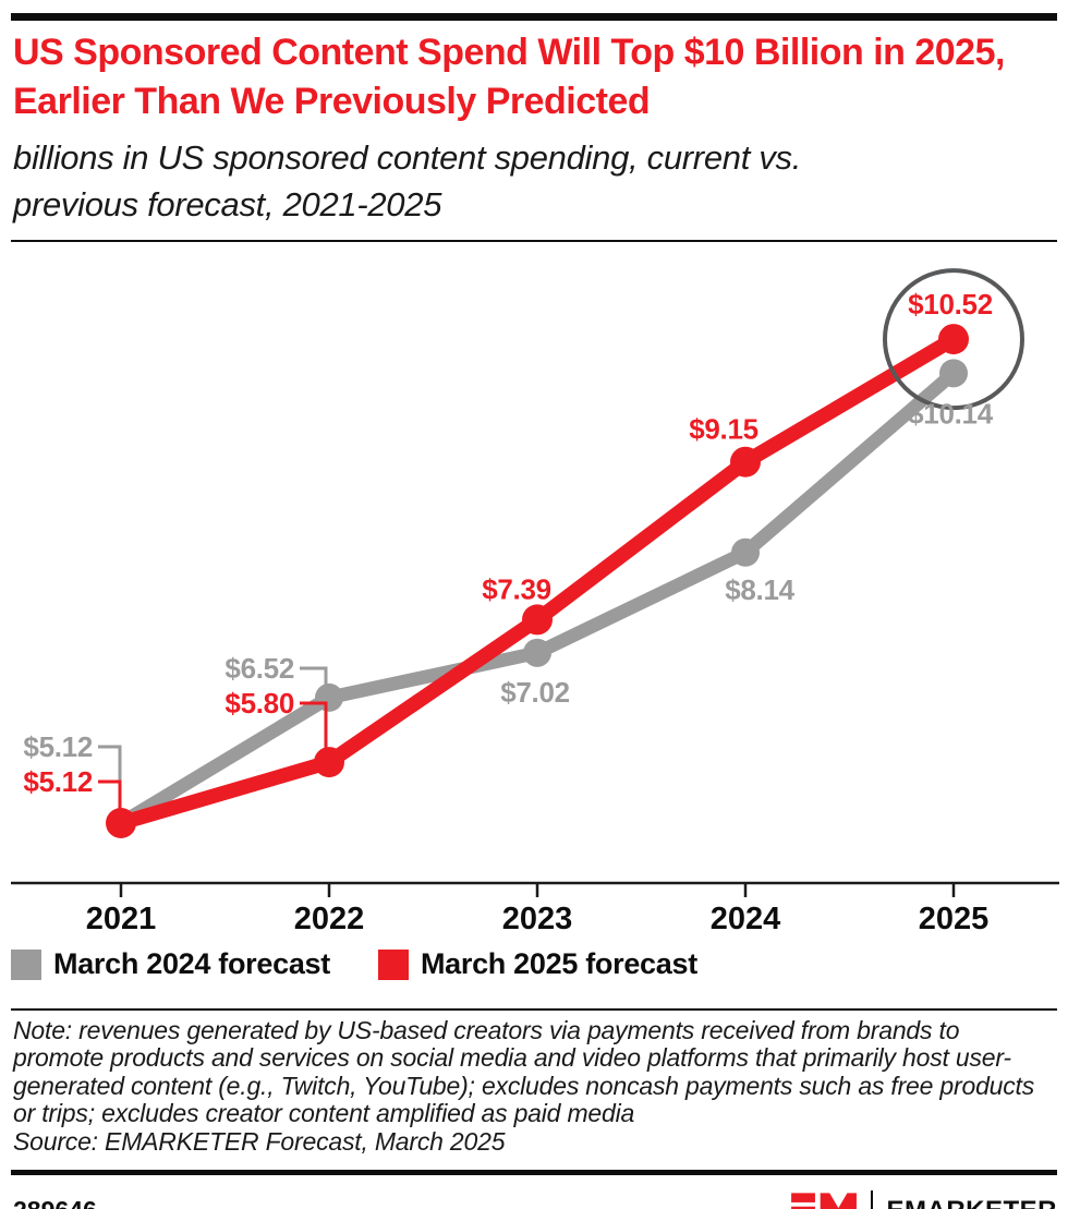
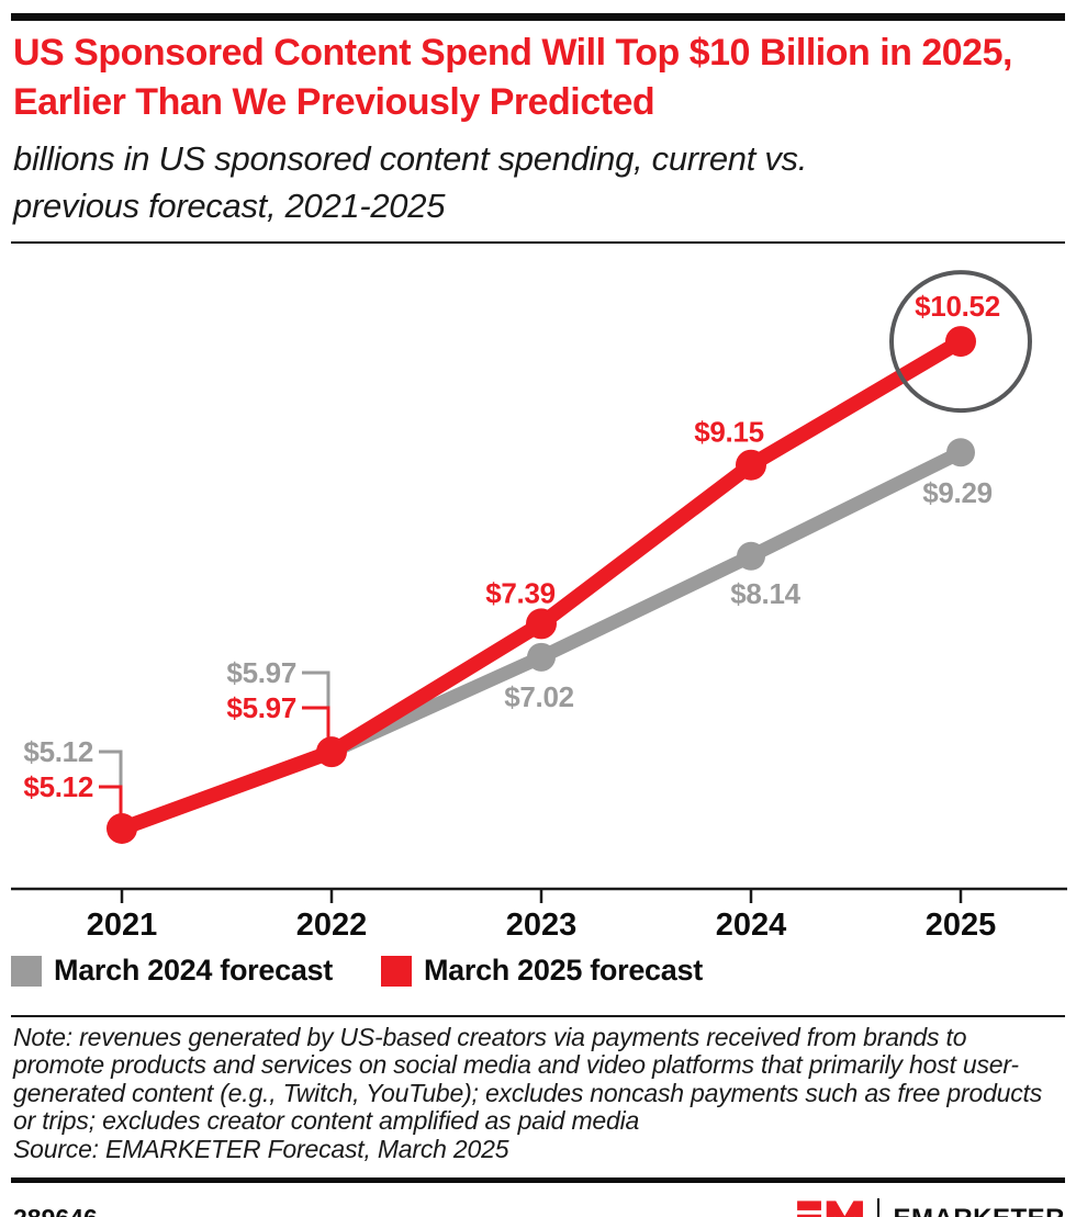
March 2024 forecast/2022: $6.52 -> $5.97
March 2025 forecast/2022: $5.80 -> $5.97
March 2024 forecast/2025: $10.14 -> $9.29
